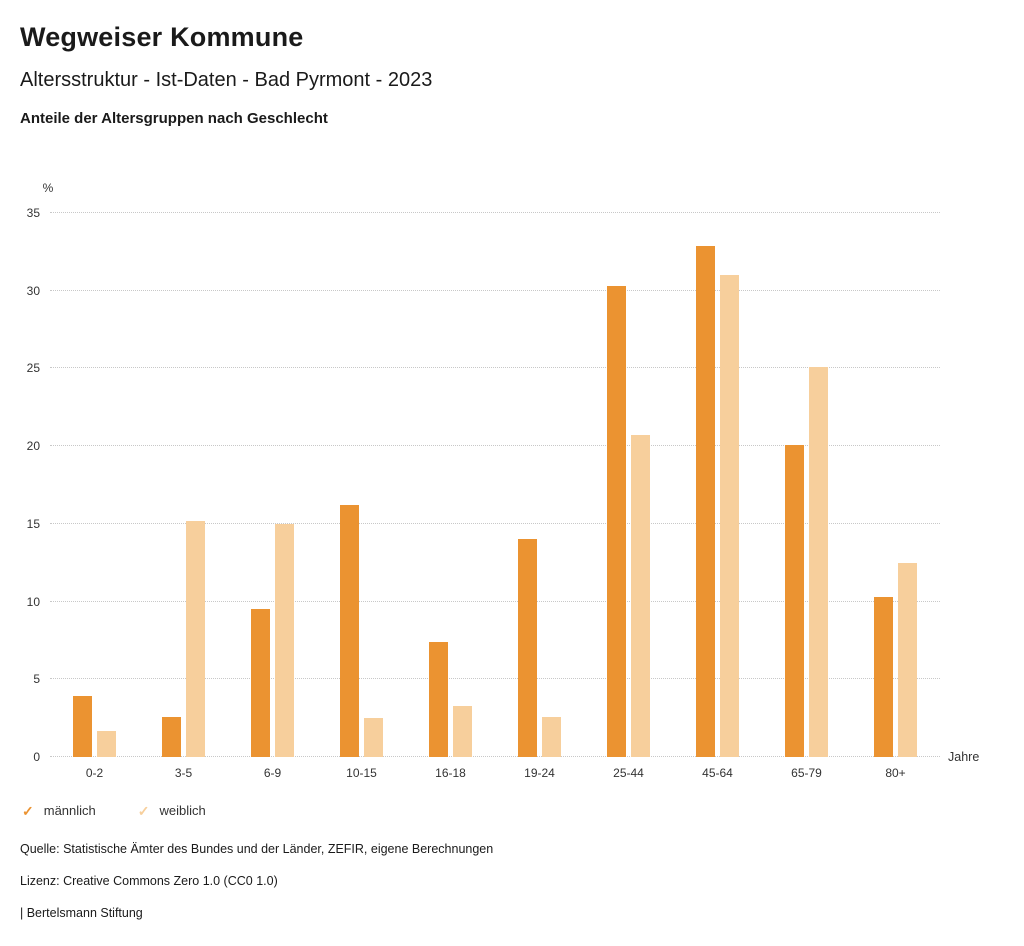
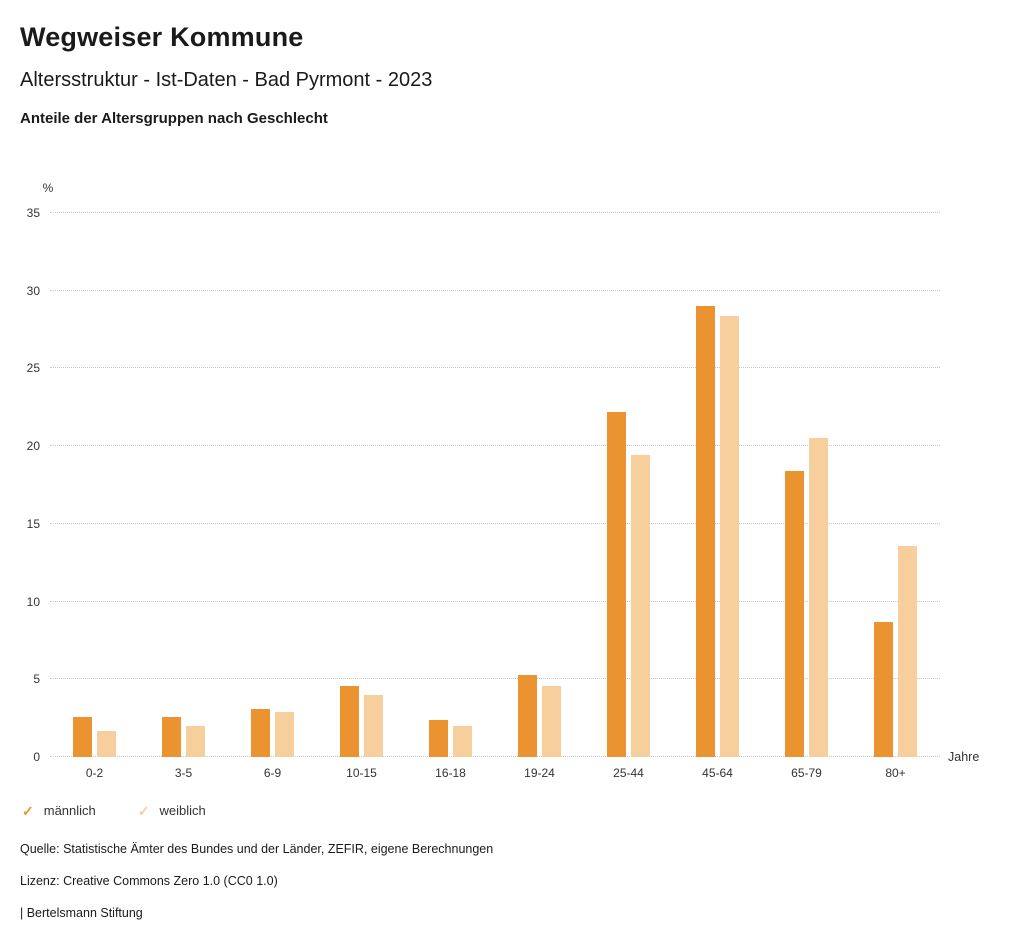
männlich/0-2: 3.9 -> 2.6
weiblich/3-5: 15.2 -> 2.0
männlich/6-9: 9.5 -> 3.1
weiblich/6-9: 15.0 -> 2.9
männlich/10-15: 16.2 -> 4.6
weiblich/10-15: 2.5 -> 4.0
männlich/16-18: 7.4 -> 2.4
weiblich/16-18: 3.3 -> 2.0
männlich/19-24: 14.0 -> 5.3
weiblich/19-24: 2.6 -> 4.6
männlich/25-44: 30.3 -> 22.2
weiblich/25-44: 20.7 -> 19.4
männlich/45-64: 32.9 -> 29.0
weiblich/45-64: 31.0 -> 28.4
männlich/65-79: 20.1 -> 18.4
weiblich/65-79: 25.1 -> 20.5
männlich/80+: 10.3 -> 8.7
weiblich/80+: 12.5 -> 13.6
